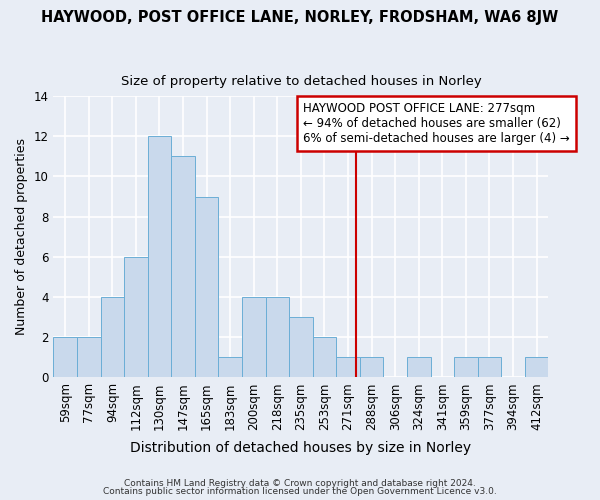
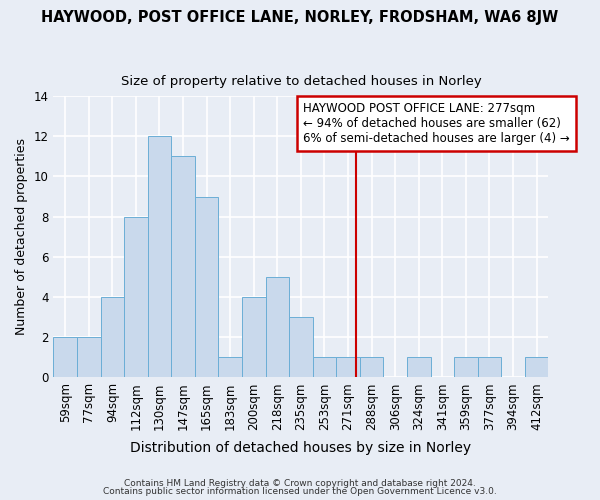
112sqm: 6 -> 8
218sqm: 4 -> 5
253sqm: 2 -> 1
